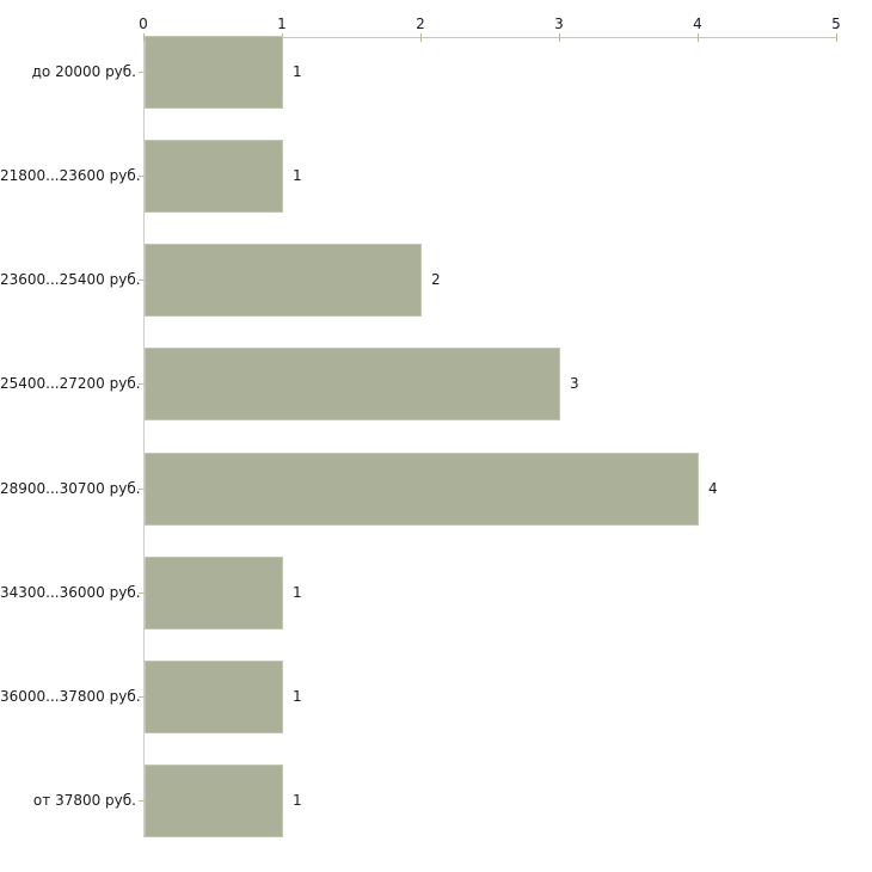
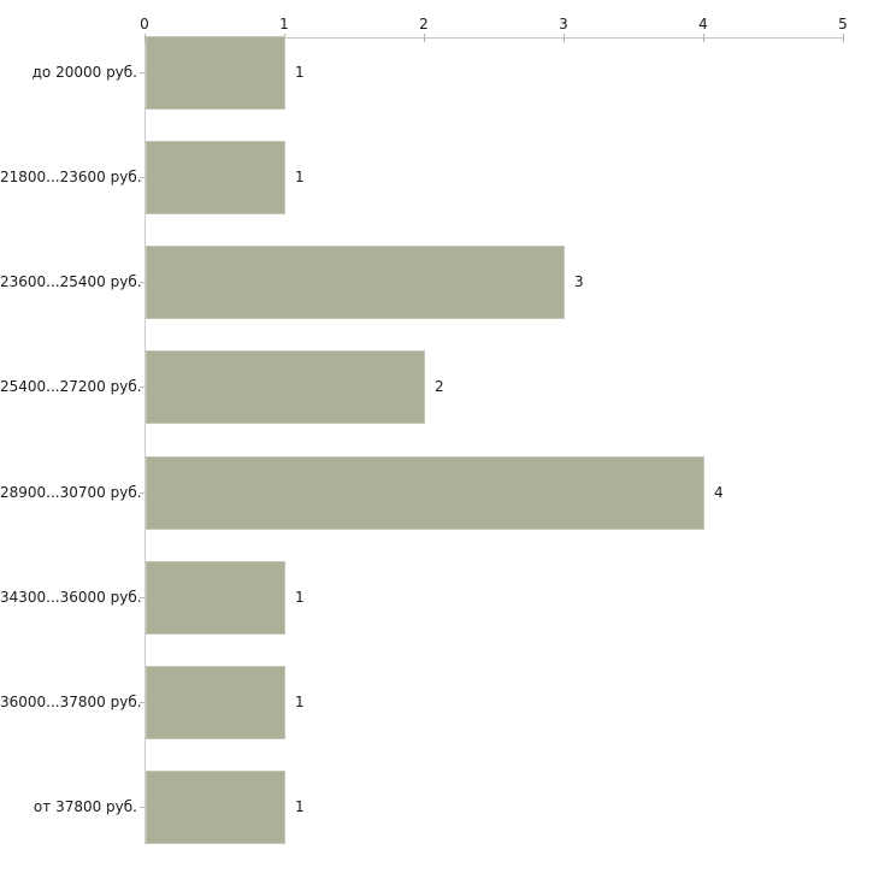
23600...25400 руб.: 2 -> 3
25400...27200 руб.: 3 -> 2
